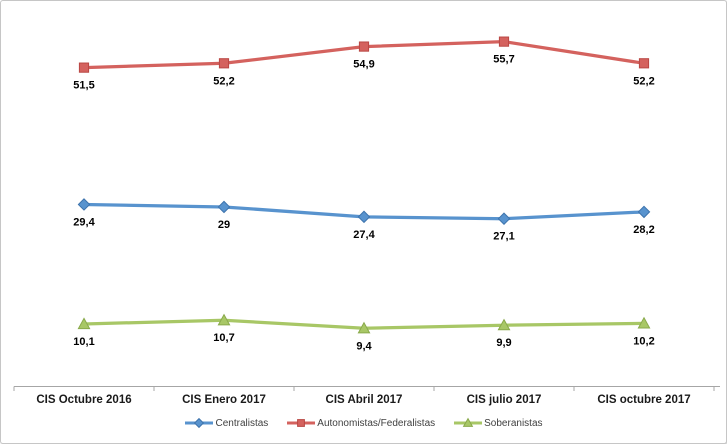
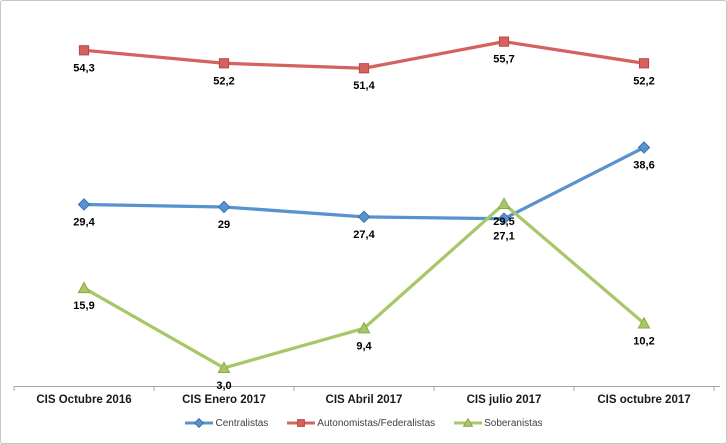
Autonomistas/Federalistas/CIS Octubre 2016: 51,5 -> 54,3
Soberanistas/CIS Octubre 2016: 10,1 -> 15,9
Soberanistas/CIS Enero 2017: 10,7 -> 3,0
Autonomistas/Federalistas/CIS Abril 2017: 54,9 -> 51,4
Soberanistas/CIS julio 2017: 9,9 -> 29,5
Centralistas/CIS octubre 2017: 28,2 -> 38,6
